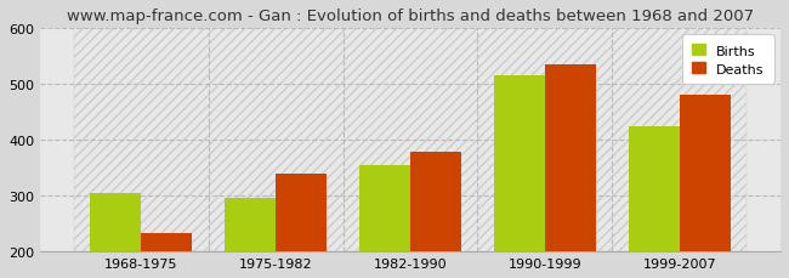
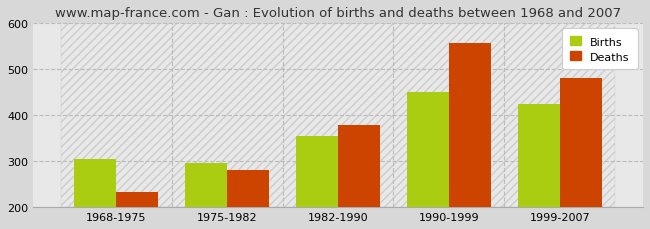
Deaths/1975-1982: 340 -> 281
Births/1990-1999: 515 -> 450
Deaths/1990-1999: 535 -> 557
